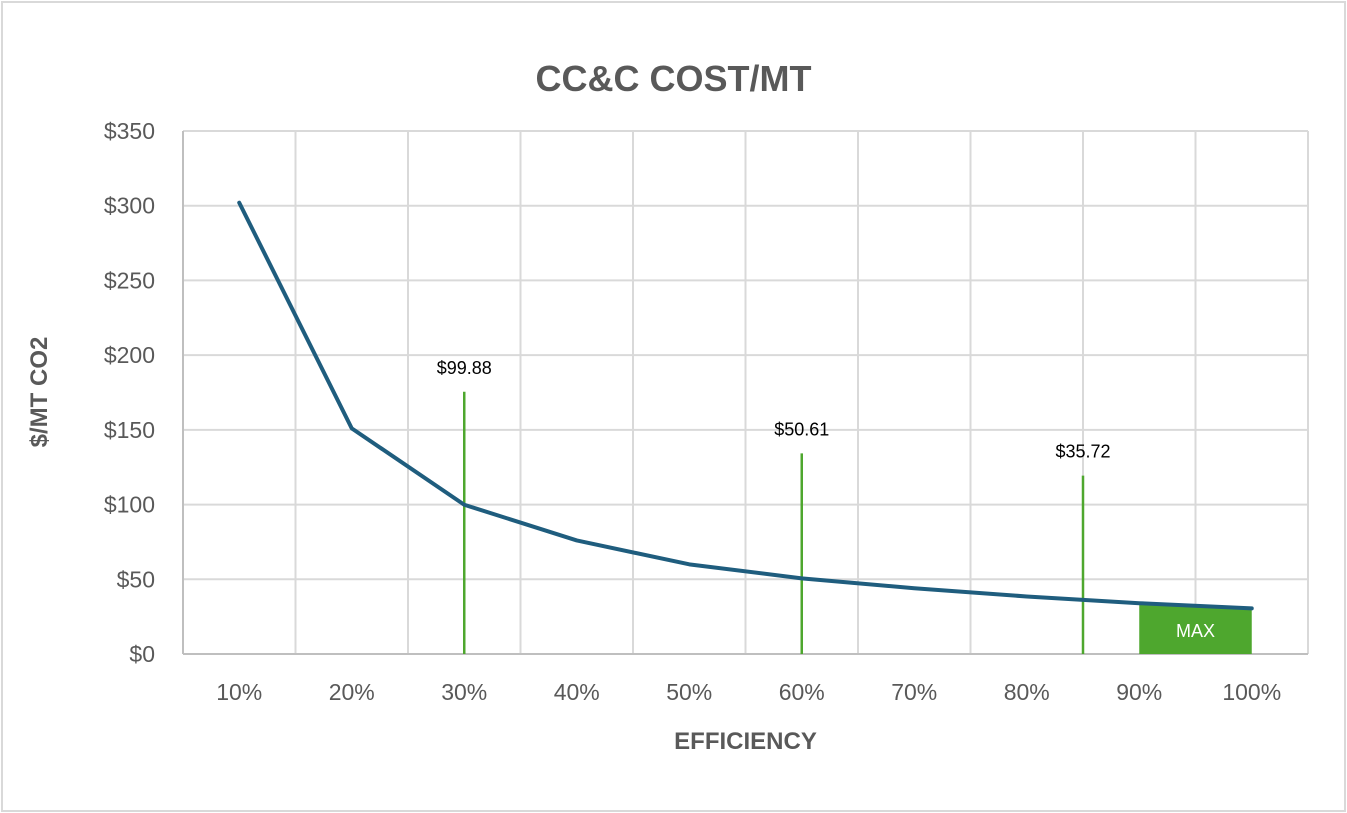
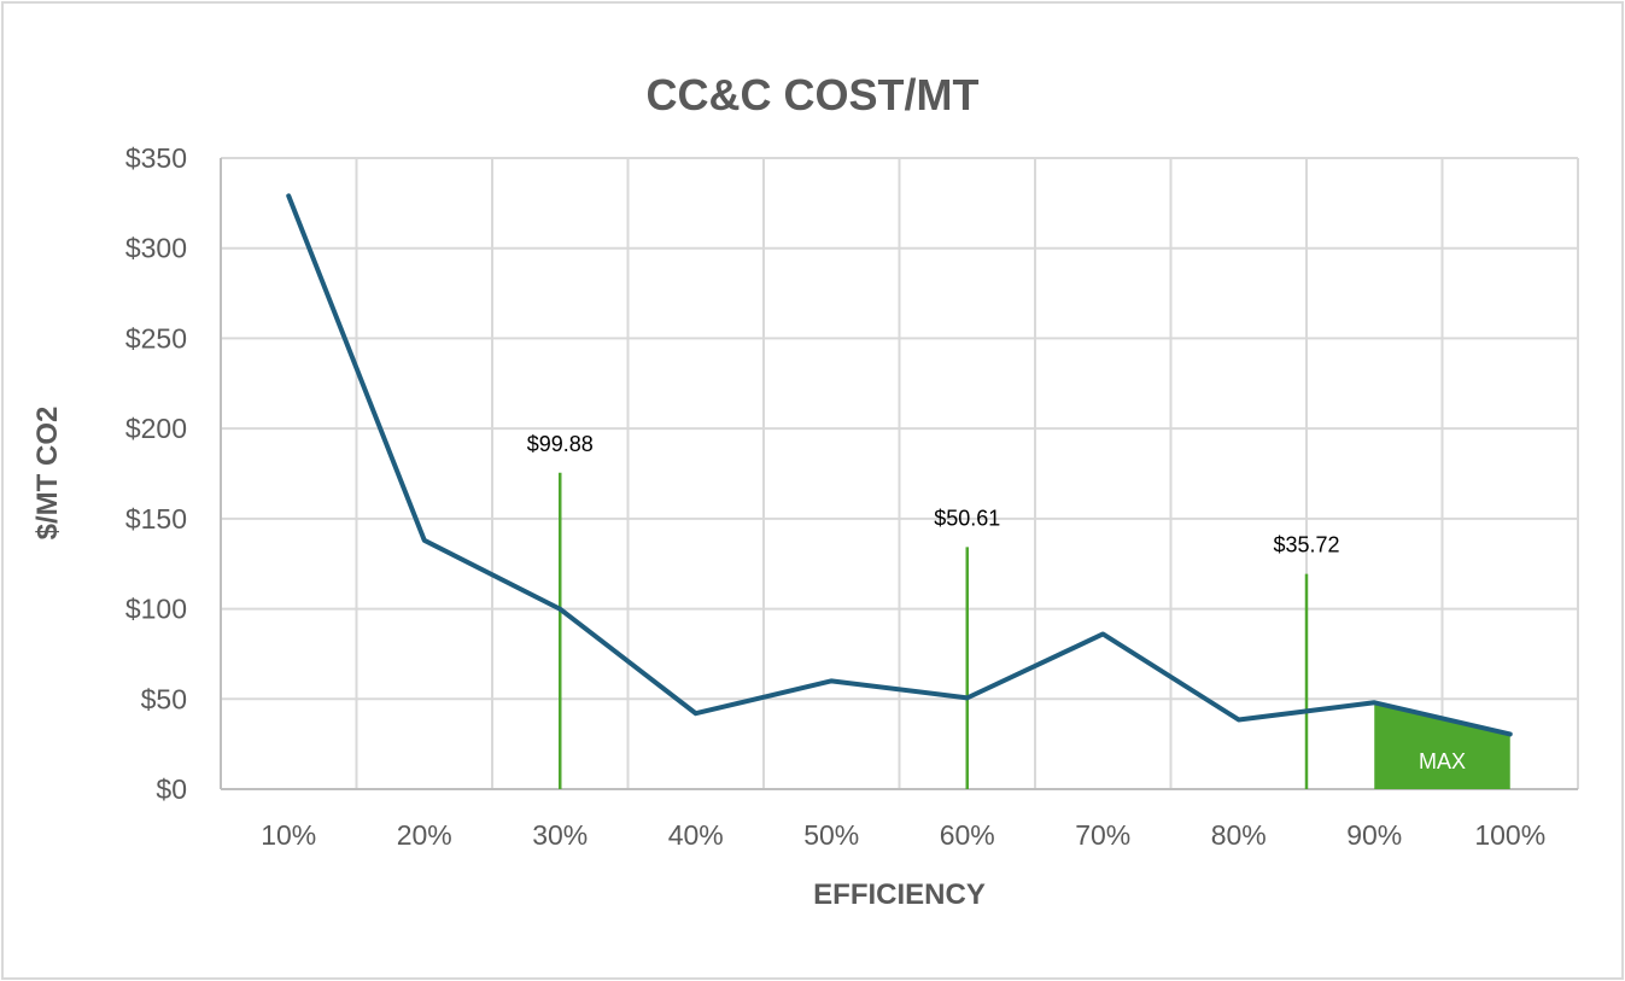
10%: $302 -> $329
20%: $151 -> $138
40%: $76 -> $42
70%: $44 -> $86
90%: $34 -> $48
